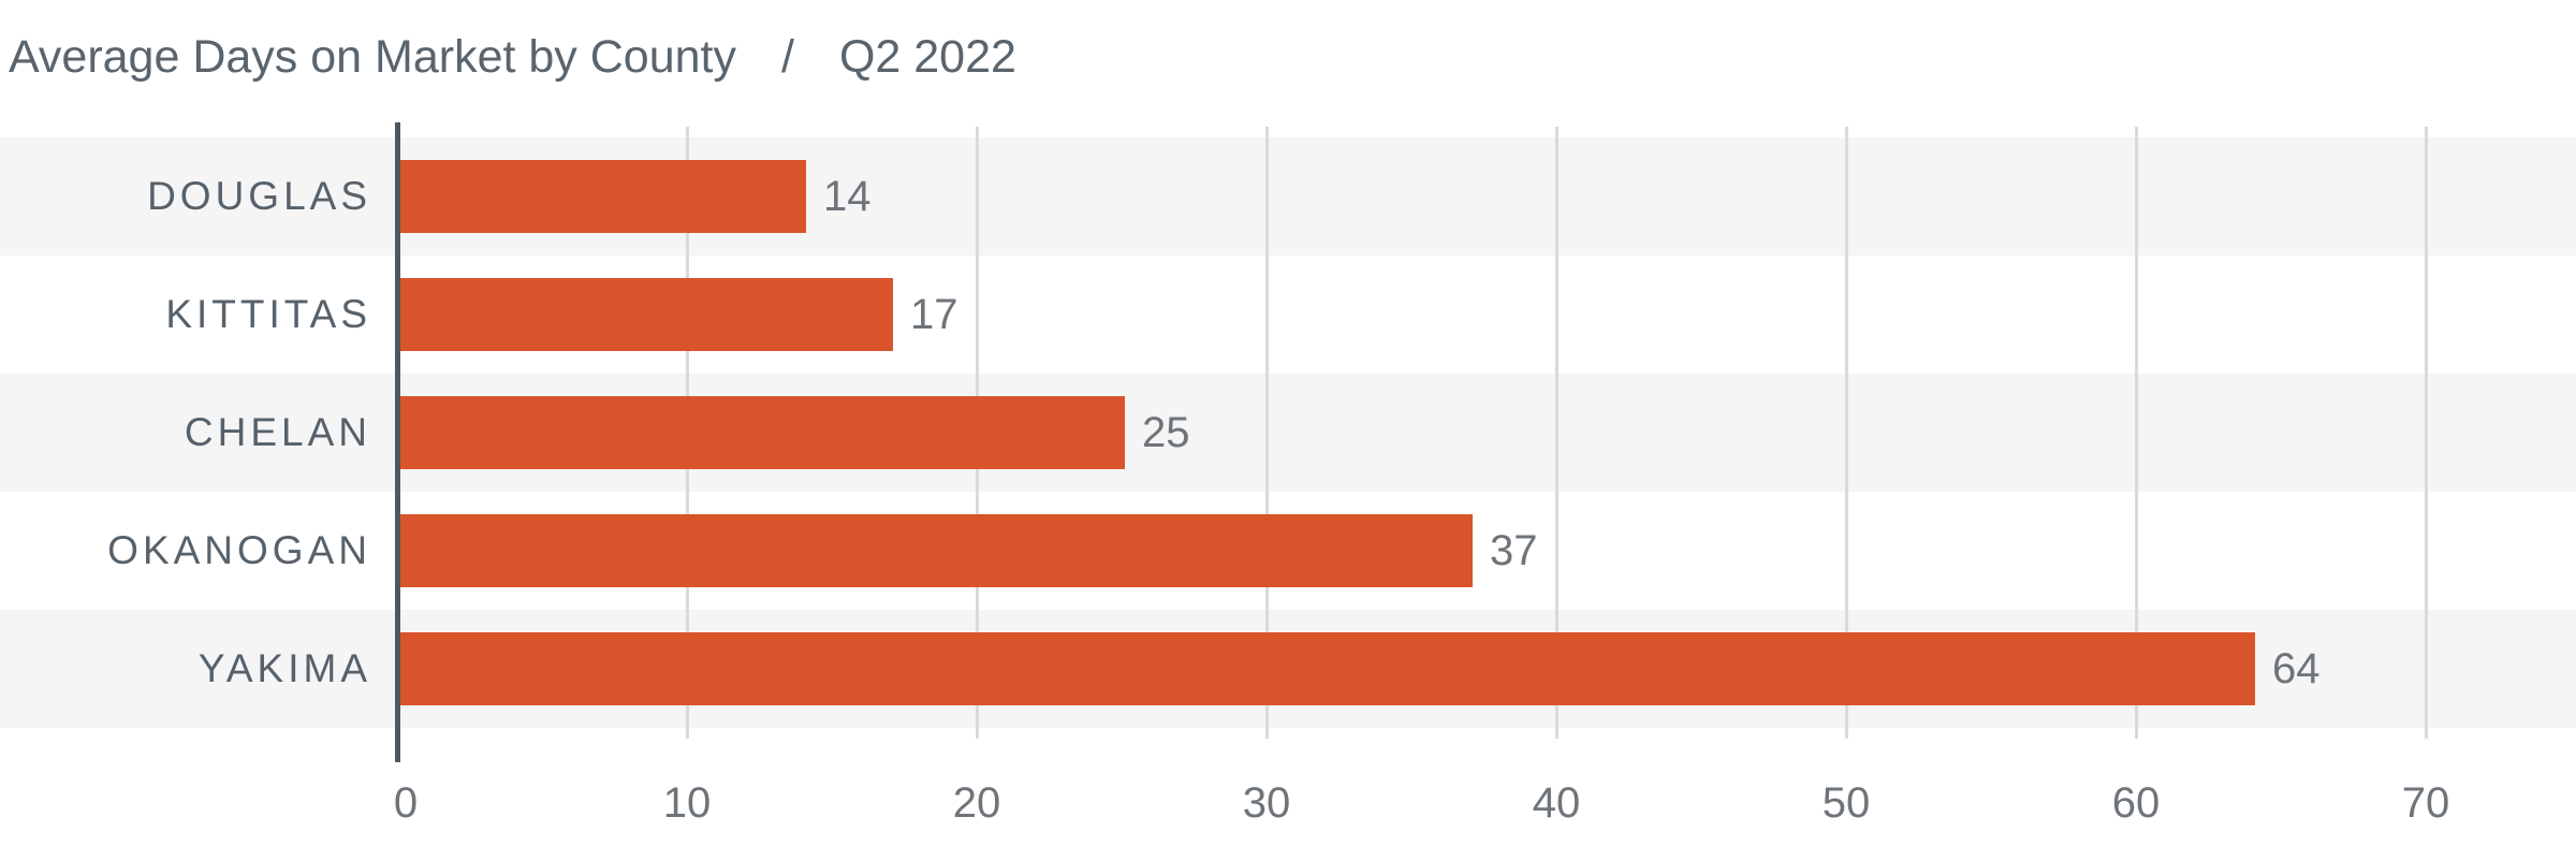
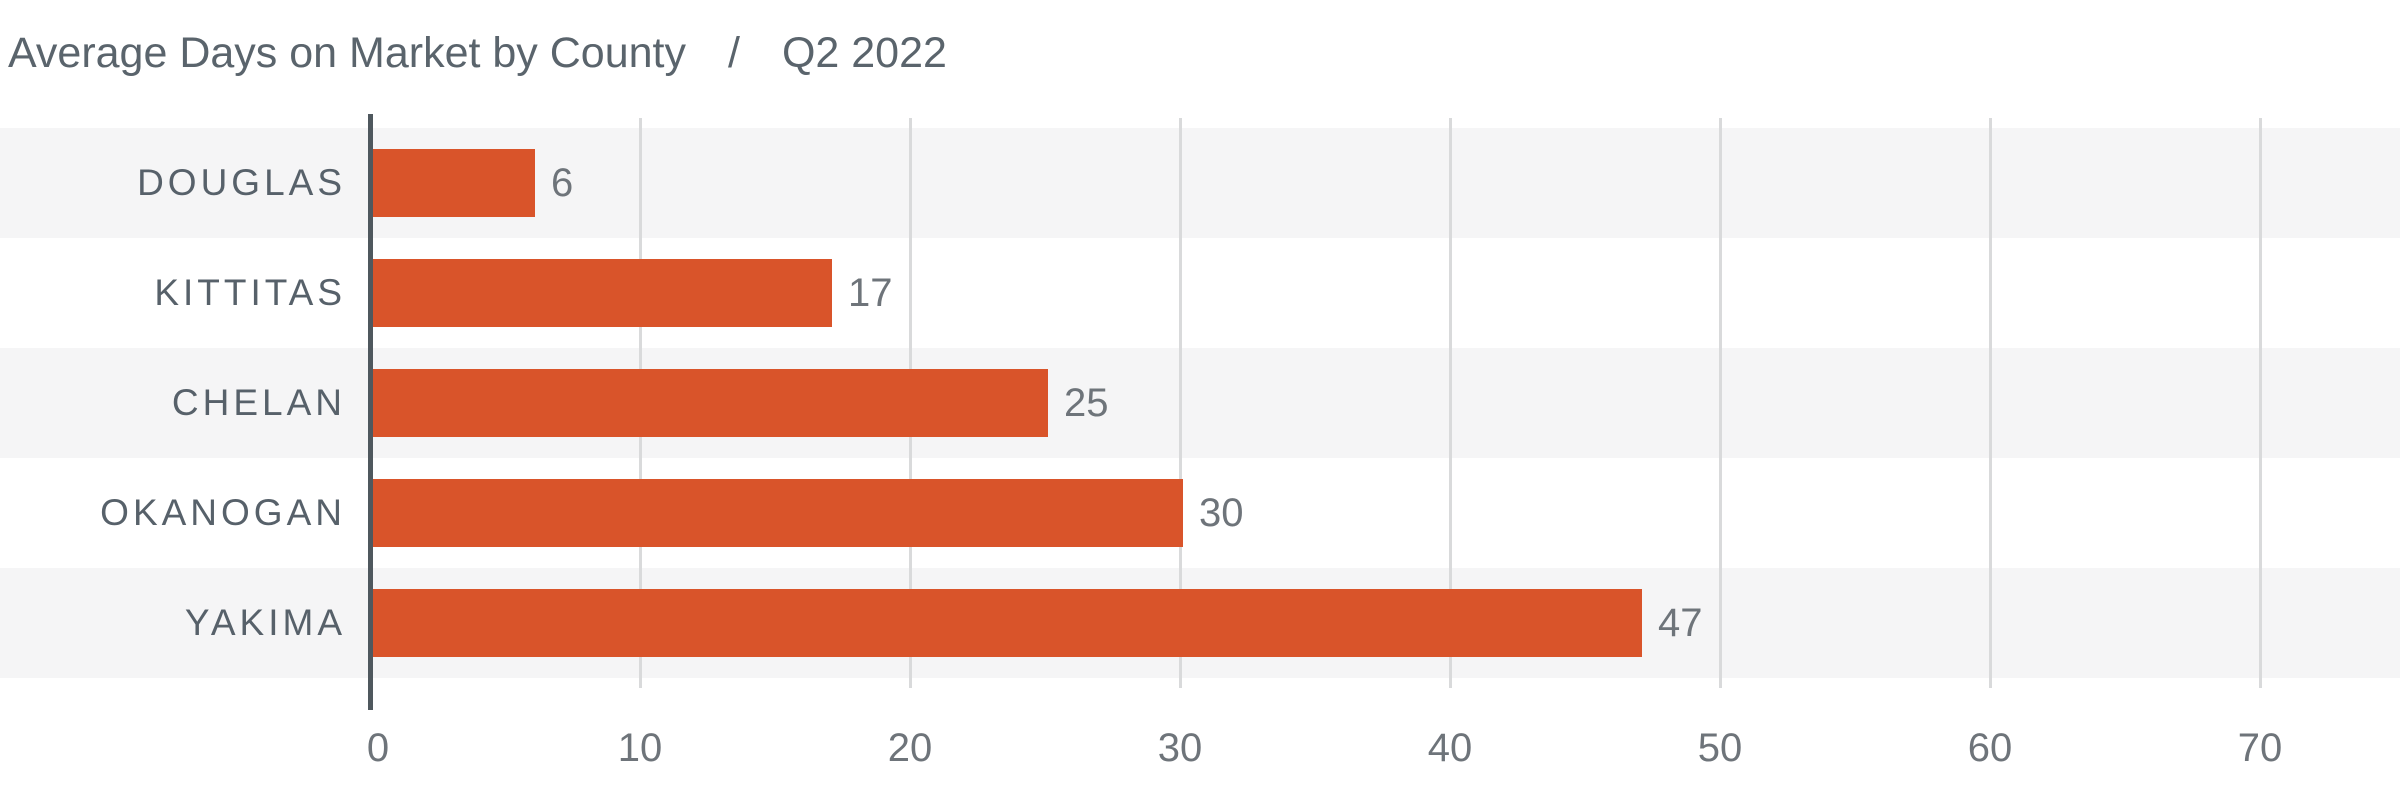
DOUGLAS: 14 -> 6
OKANOGAN: 37 -> 30
YAKIMA: 64 -> 47
